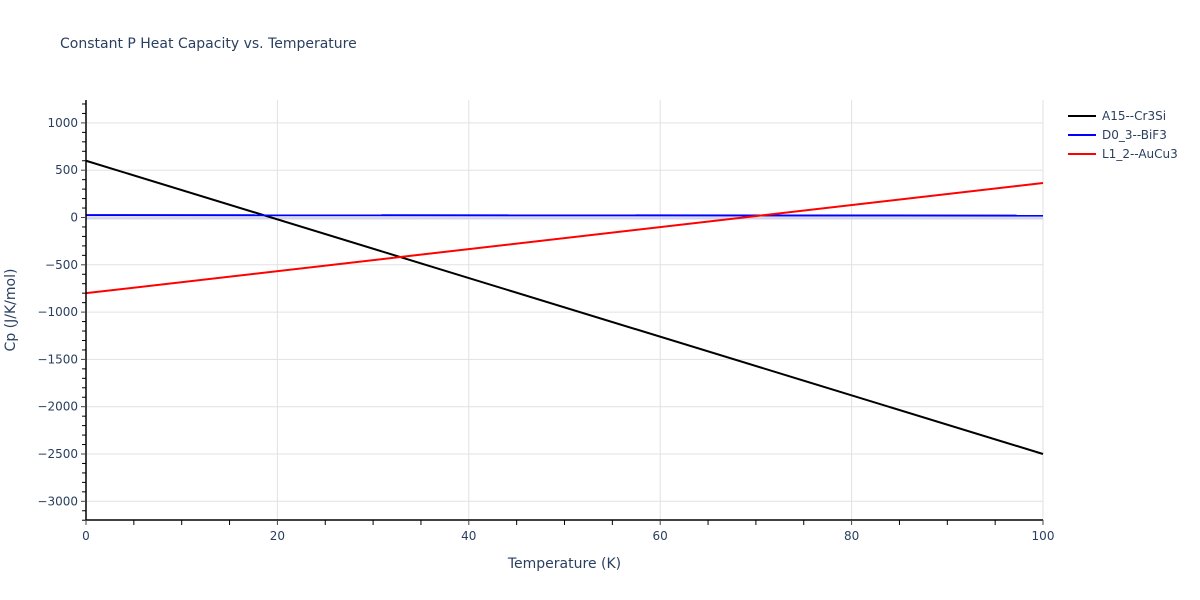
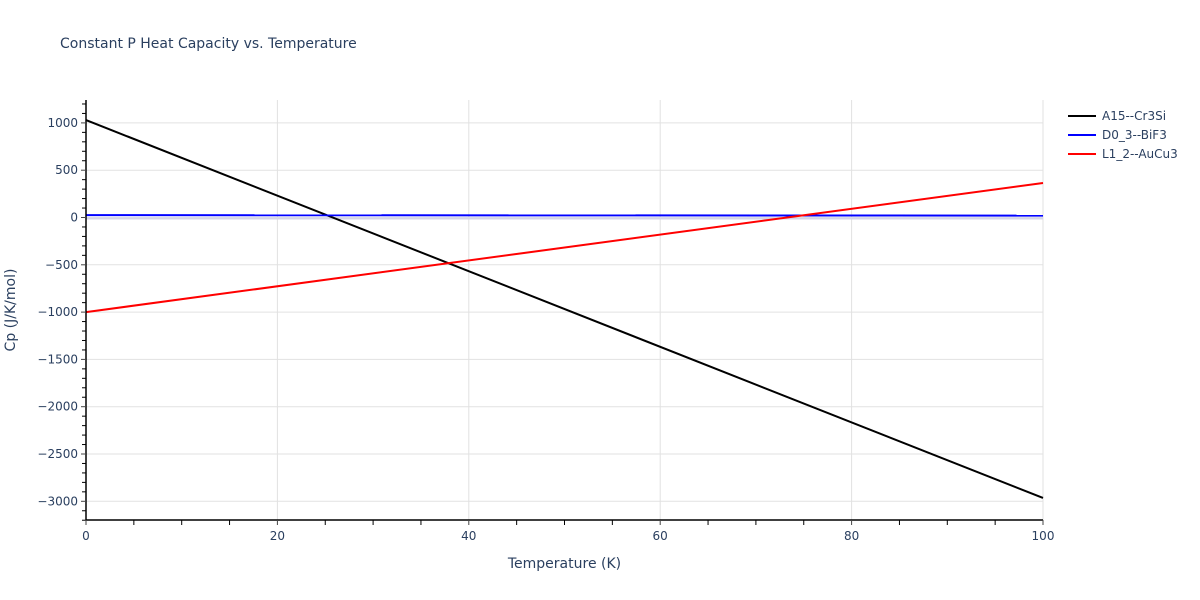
A15--Cr3Si/0: 600 -> 1000
L1_2--AuCu3/0: -800 -> -1000
A15--Cr3Si/100: -2500 -> -3000
